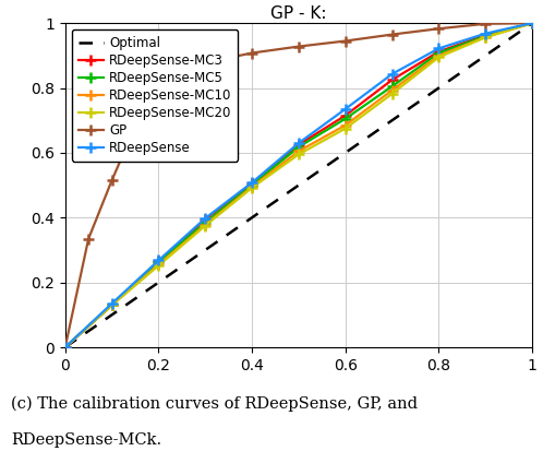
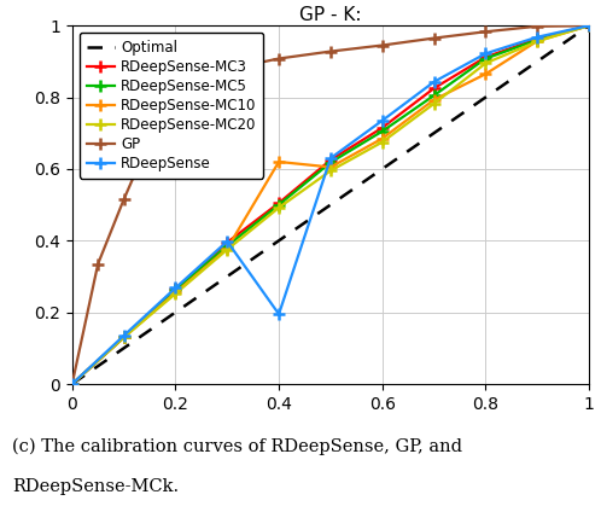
RDeepSense-MC10/0.4: 0.495 -> 0.620
RDeepSense/0.4: 0.508 -> 0.195
RDeepSense-MC10/0.8: 0.900 -> 0.865
